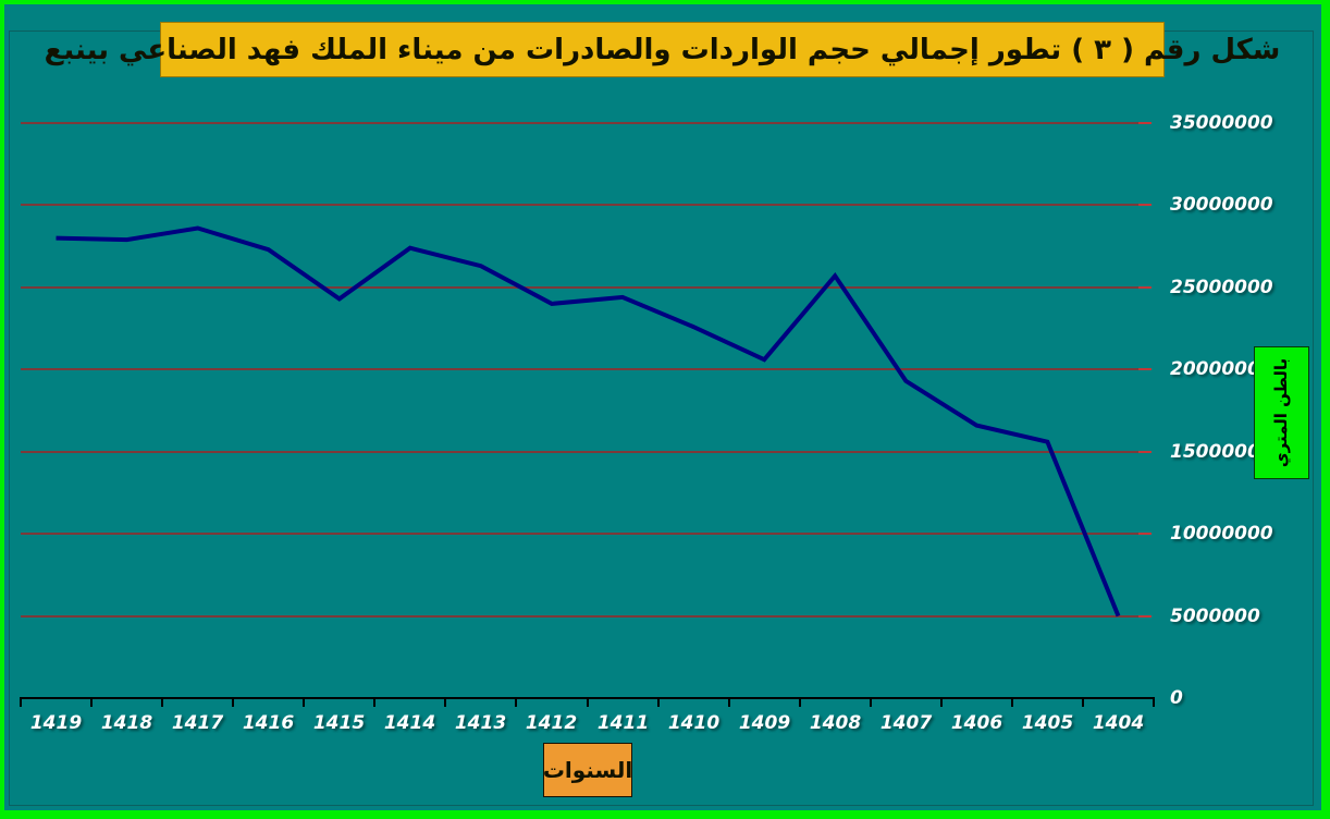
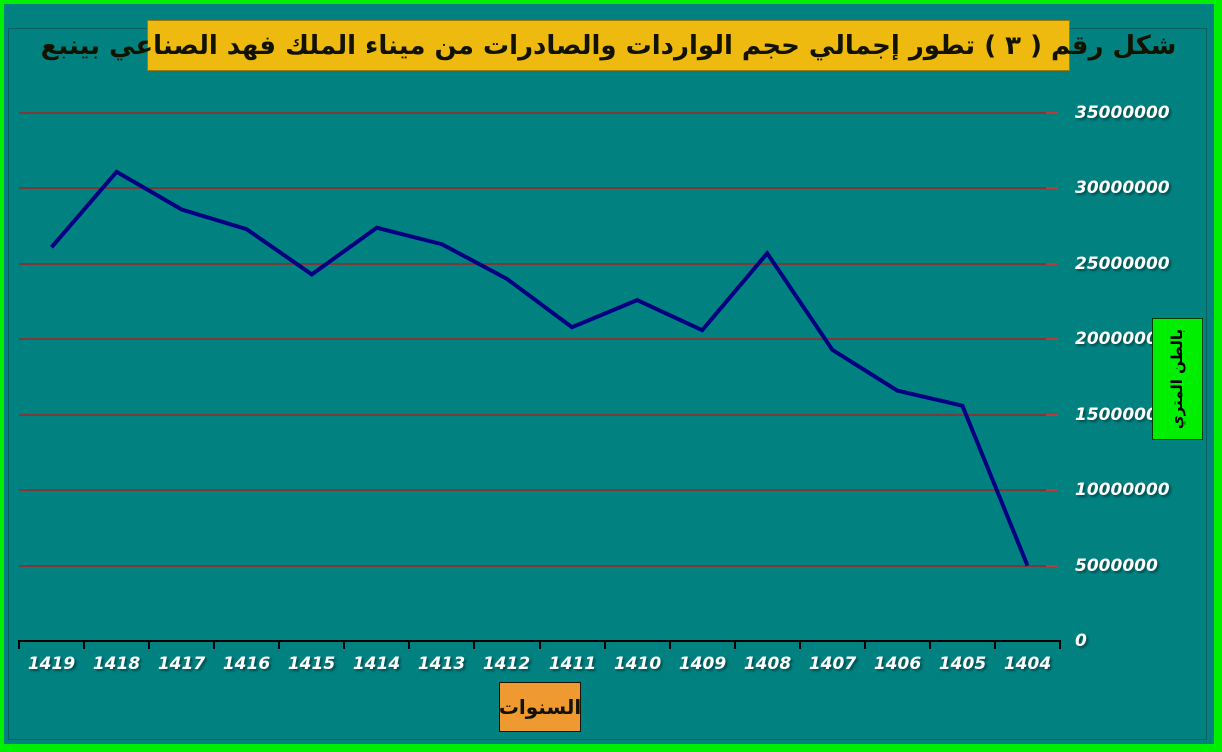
1419: 28000000 -> 26100000
1418: 27900000 -> 31100000
1411: 24400000 -> 20800000
